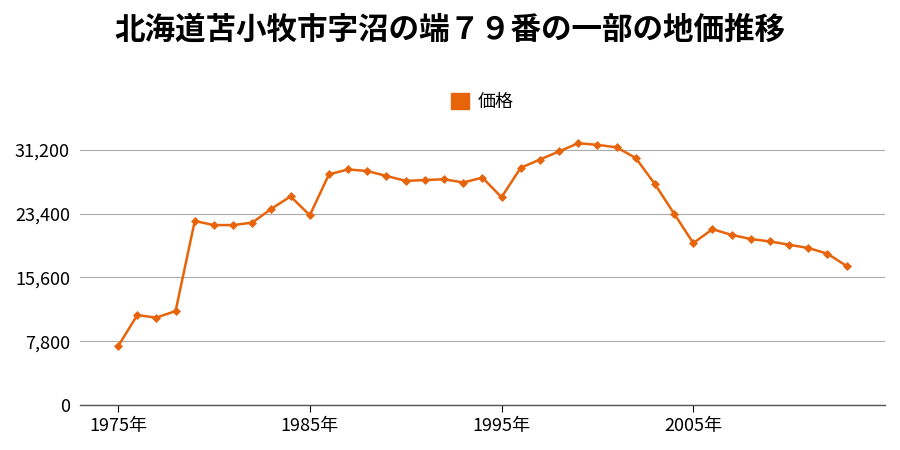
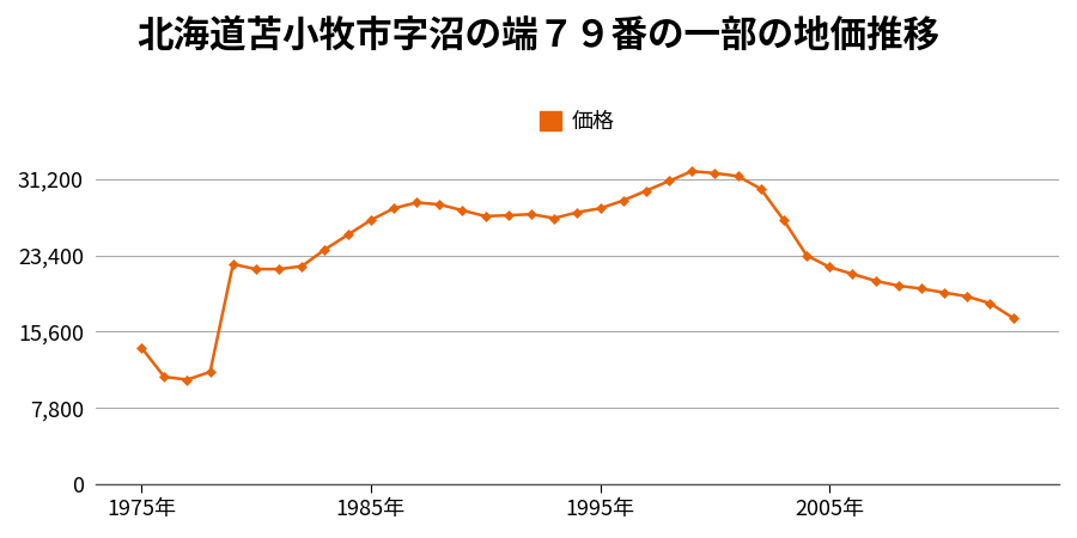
1975年: 7,200 -> 14,000
1985年: 23,200 -> 27,000
1995年: 25,400 -> 28,200
2005年: 19,800 -> 22,200
